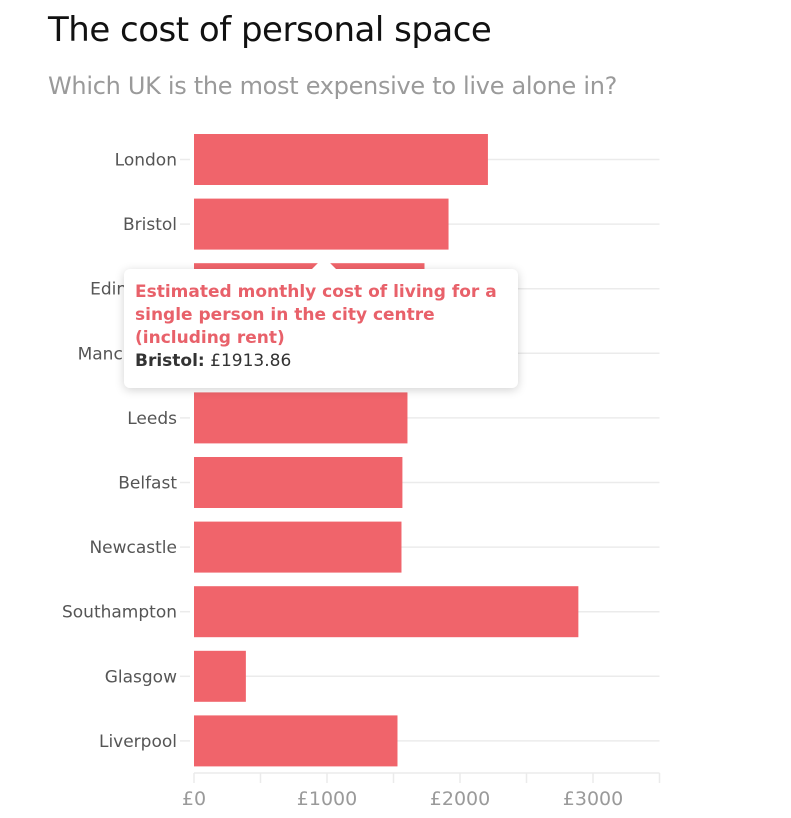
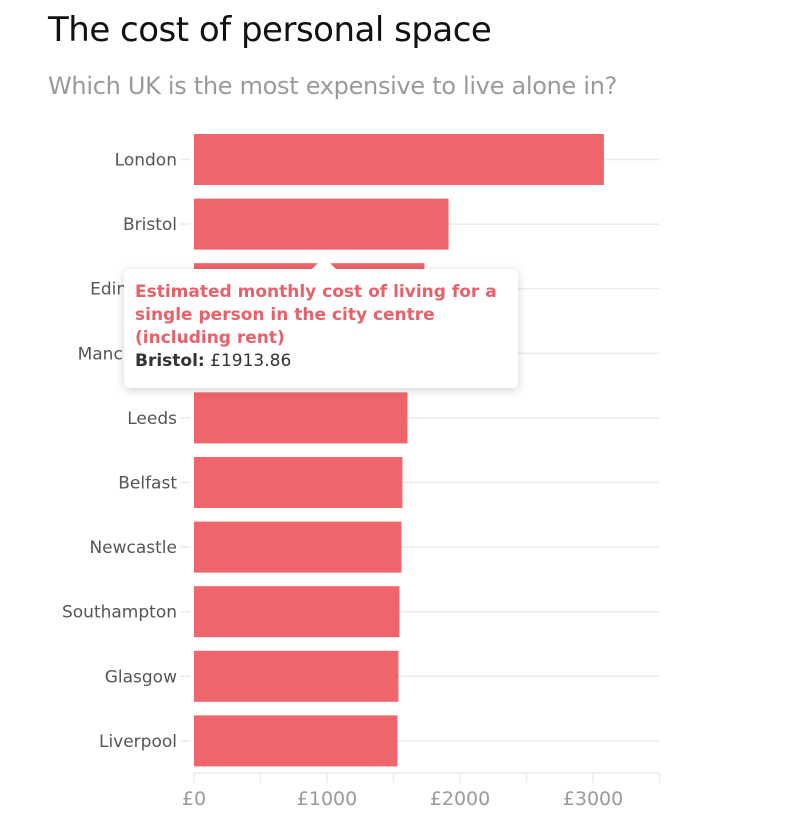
London: £2210 -> £3080
Southampton: £2890 -> £1540
Glasgow: £390 -> £1540
